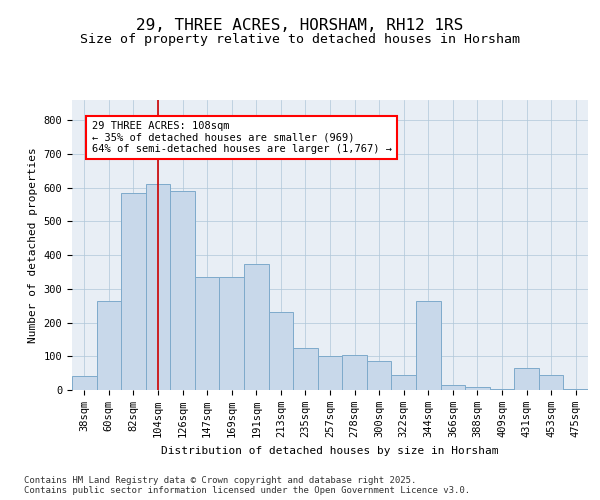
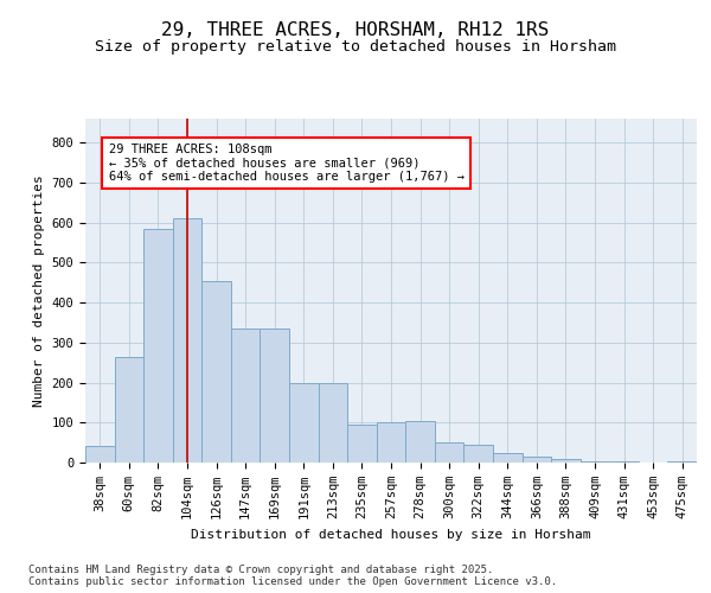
126sqm: 590 -> 455
191sqm: 375 -> 200
213sqm: 230 -> 200
235sqm: 125 -> 95
300sqm: 85 -> 50
344sqm: 265 -> 25
431sqm: 65 -> 2
453sqm: 45 -> 1
